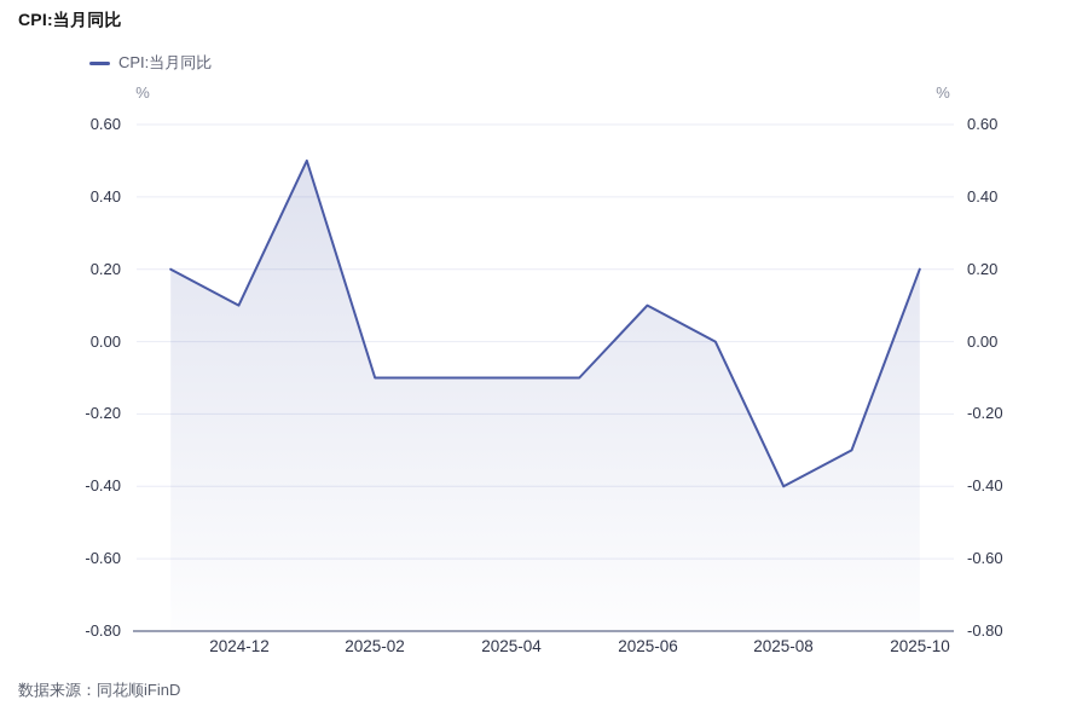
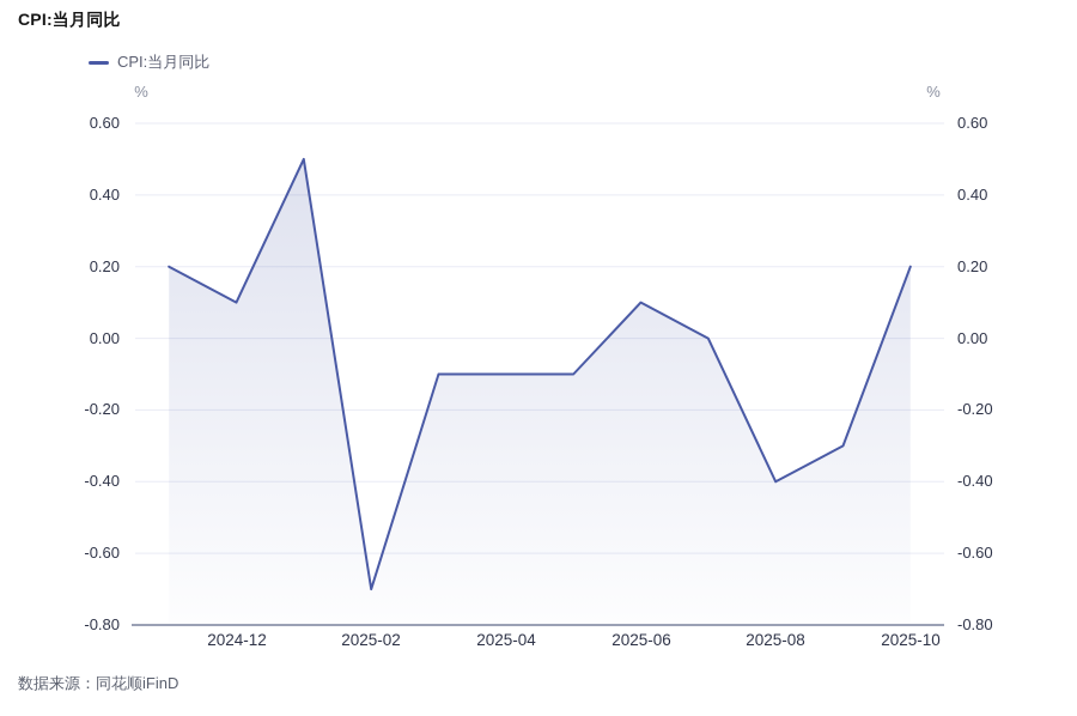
2025-02: -0.1 -> -0.7
